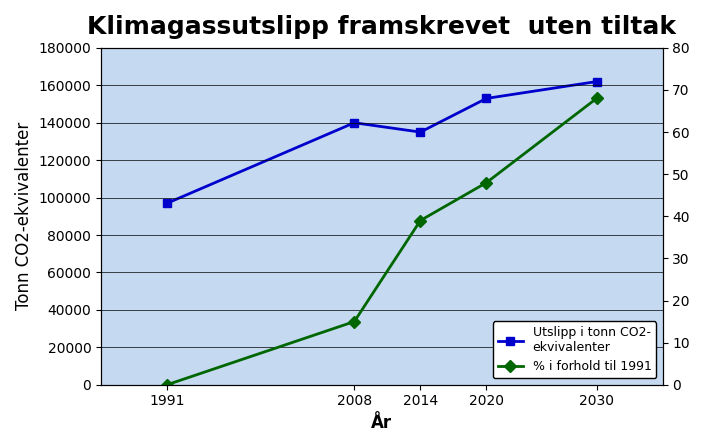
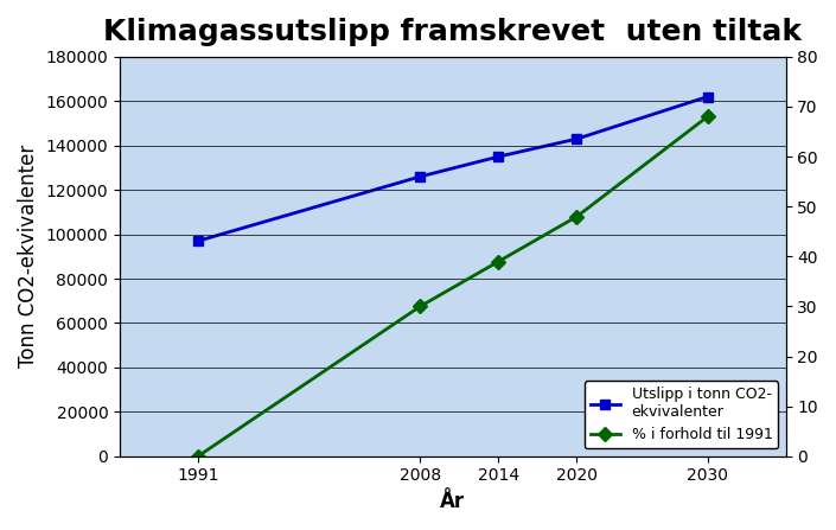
Utslipp i tonn CO2- ekvivalenter/2008: 140000 -> 126000
% i forhold til 1991/2008: 15 -> 30
Utslipp i tonn CO2- ekvivalenter/2020: 153000 -> 143000
